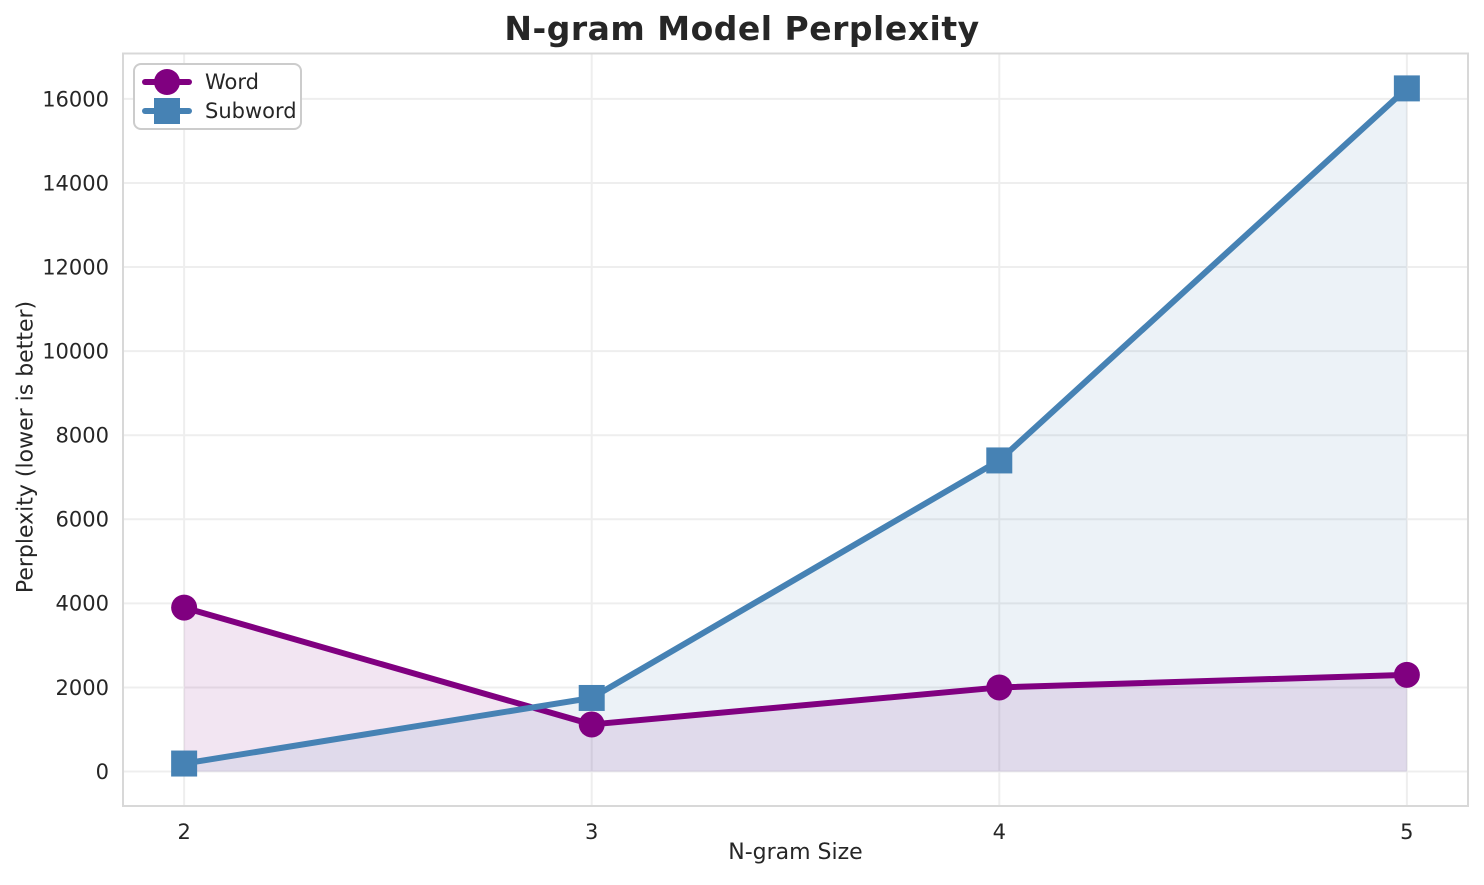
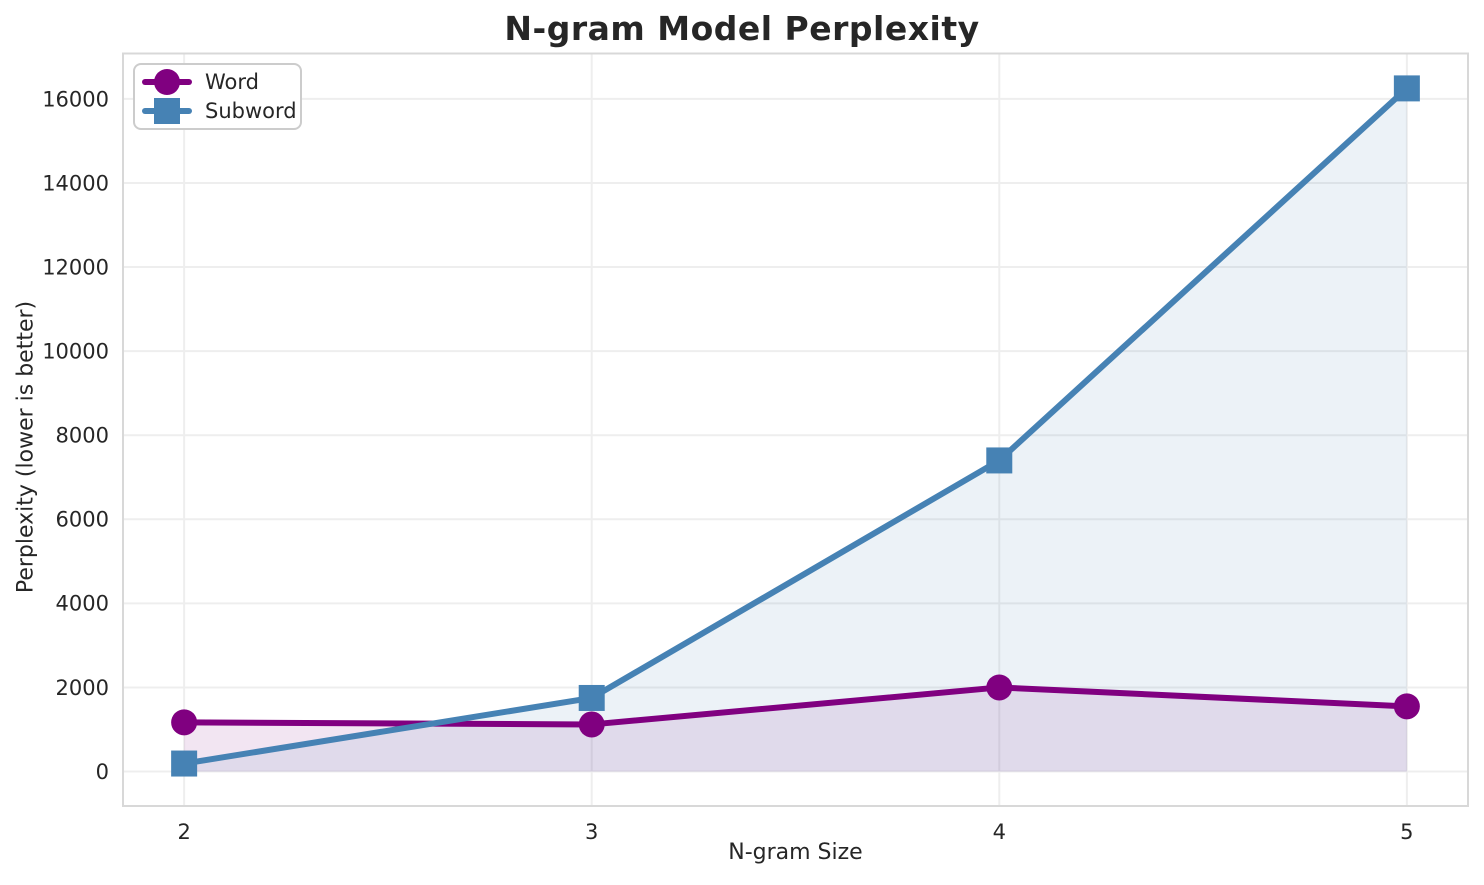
Word/2: 3900 -> 1200
Word/5: 2300 -> 1600
